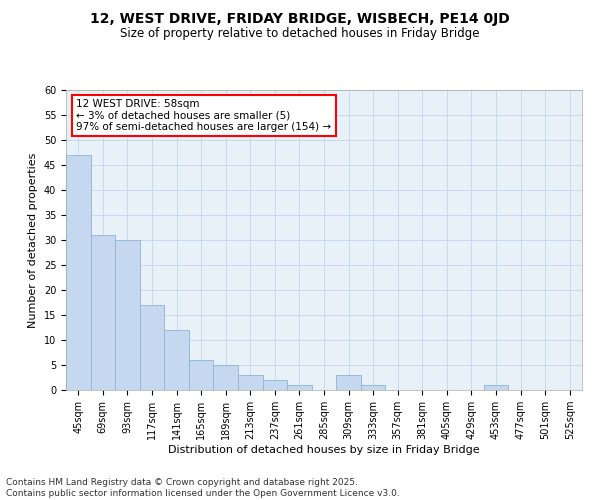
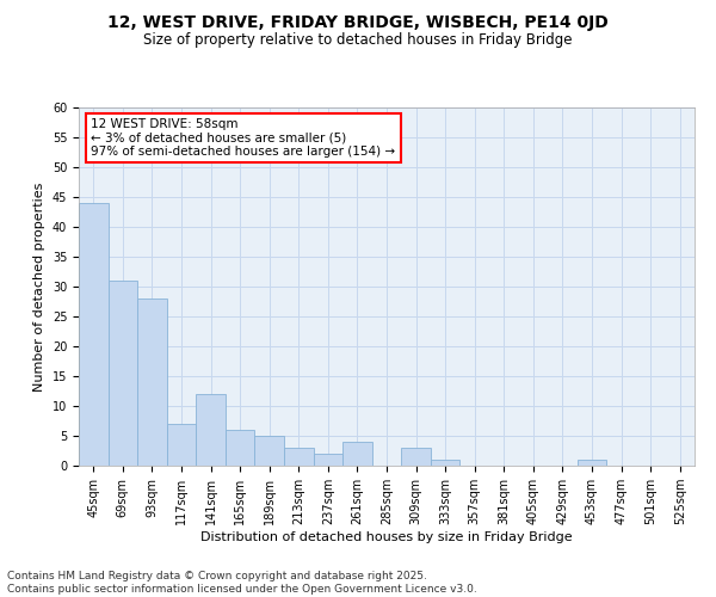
45sqm: 47 -> 44
93sqm: 30 -> 28
117sqm: 17 -> 7
261sqm: 1 -> 4
